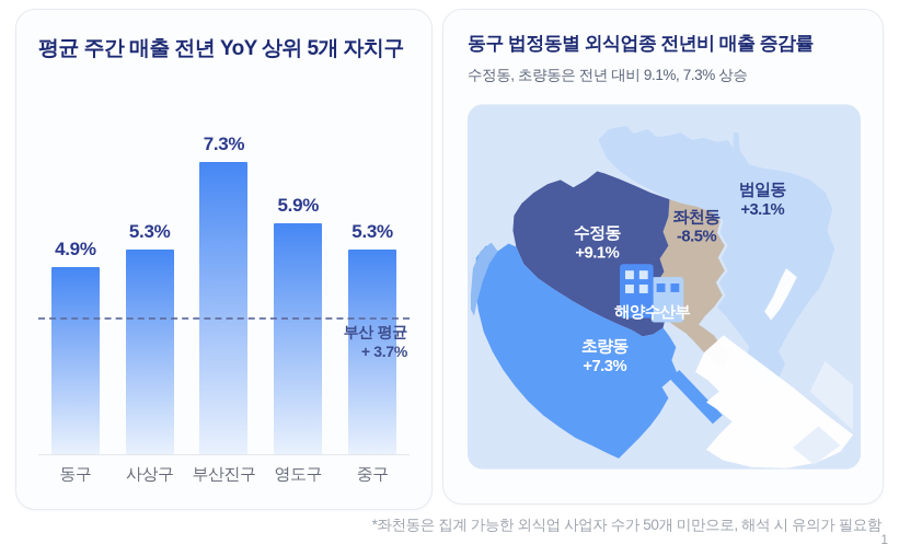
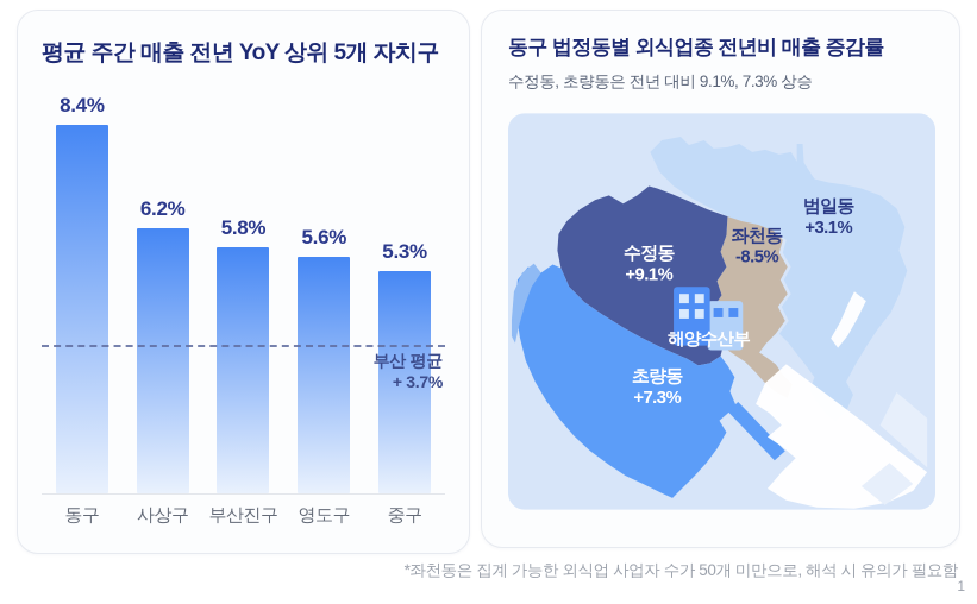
평균 주간 매출 전년 YoY 상위 5개 자치구/동구: 4.9% -> 8.4%
평균 주간 매출 전년 YoY 상위 5개 자치구/사상구: 5.3% -> 6.2%
평균 주간 매출 전년 YoY 상위 5개 자치구/부산진구: 7.3% -> 5.8%
평균 주간 매출 전년 YoY 상위 5개 자치구/영도구: 5.9% -> 5.6%
